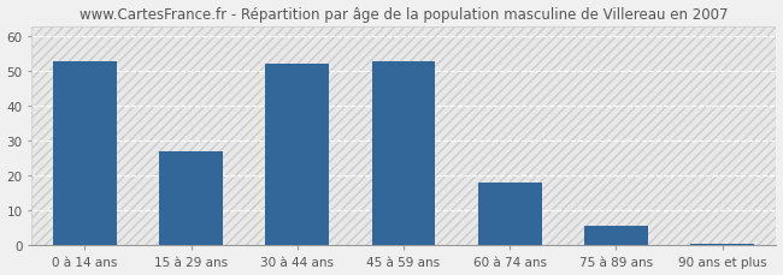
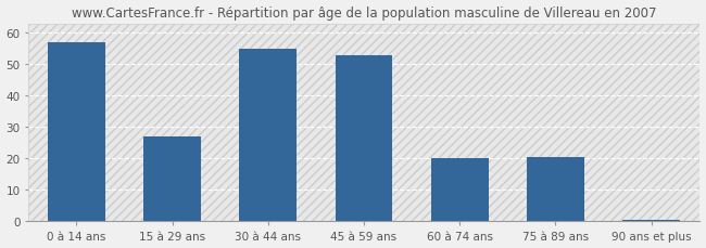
0 à 14 ans: 53.0 -> 57.0
30 à 44 ans: 52.0 -> 55.0
60 à 74 ans: 18.0 -> 20.0
75 à 89 ans: 5.5 -> 20.5
